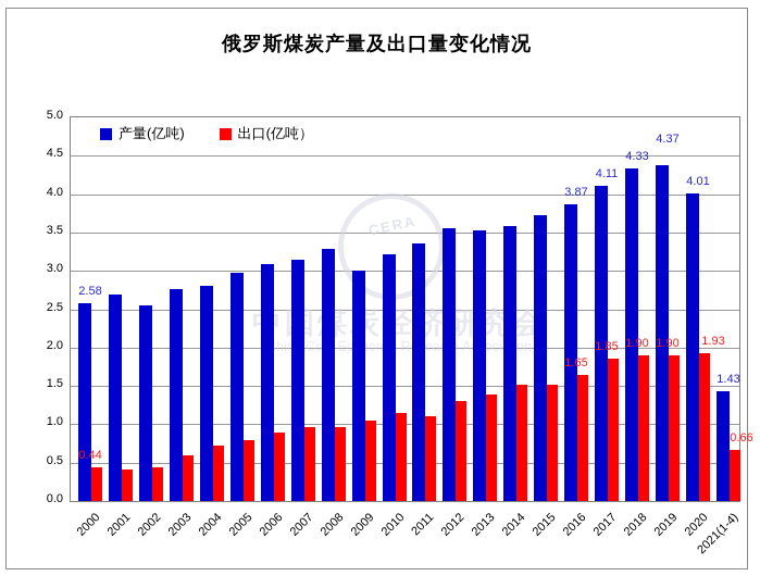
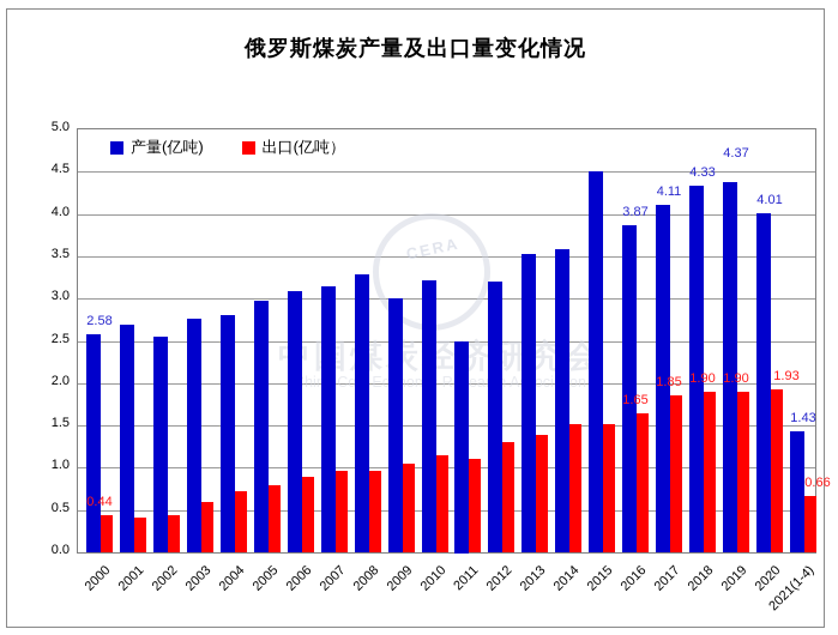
产量(亿吨)/2011: 3.4 -> 2.5
产量(亿吨)/2012: 3.6 -> 3.2
产量(亿吨)/2015: 3.7 -> 4.5
